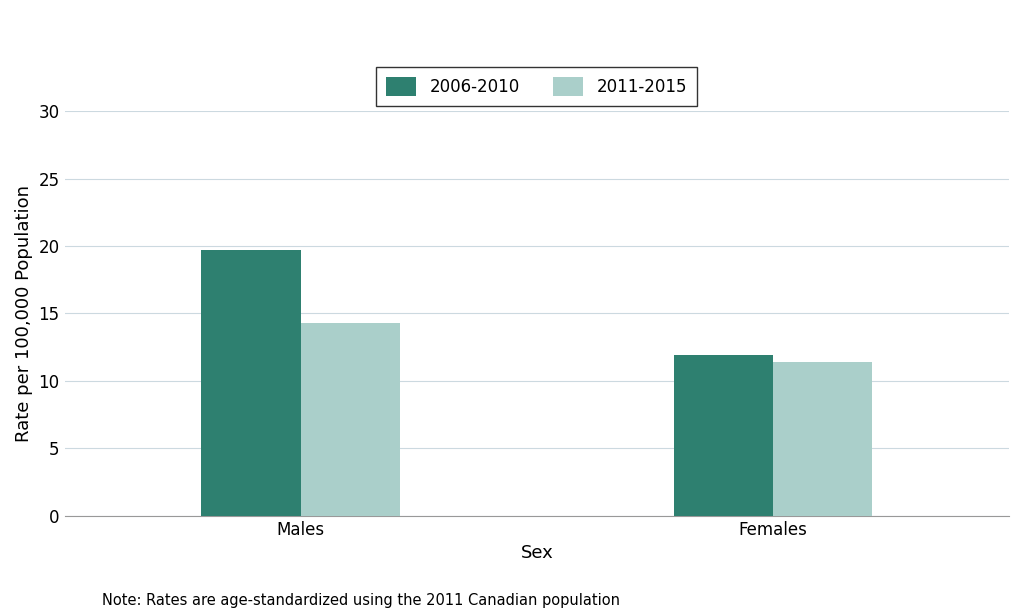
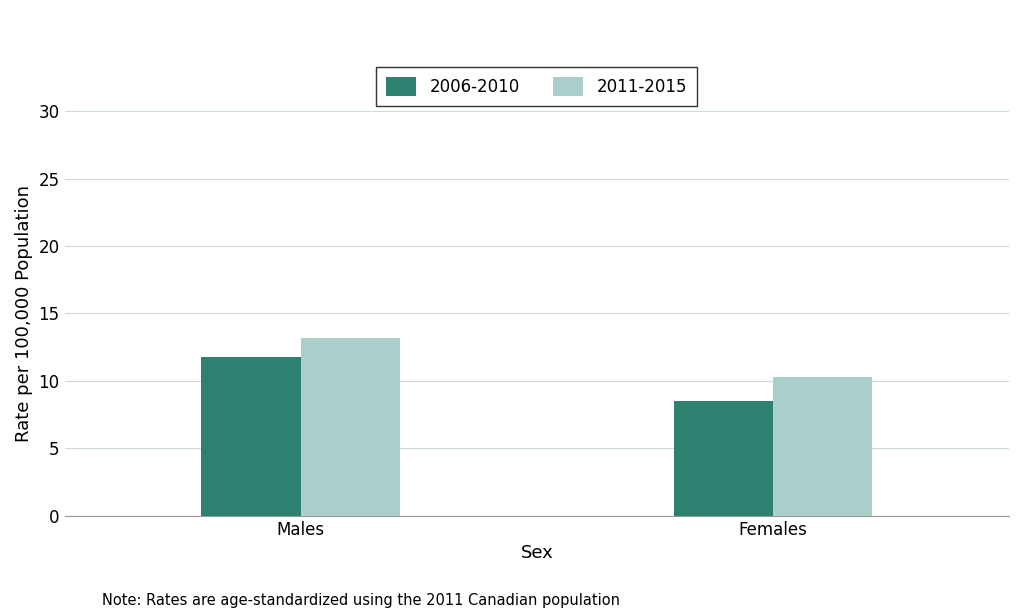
2006-2010/Males: 19.7 -> 11.8
2011-2015/Males: 14.3 -> 13.2
2006-2010/Females: 11.9 -> 8.5
2011-2015/Females: 11.4 -> 10.3
